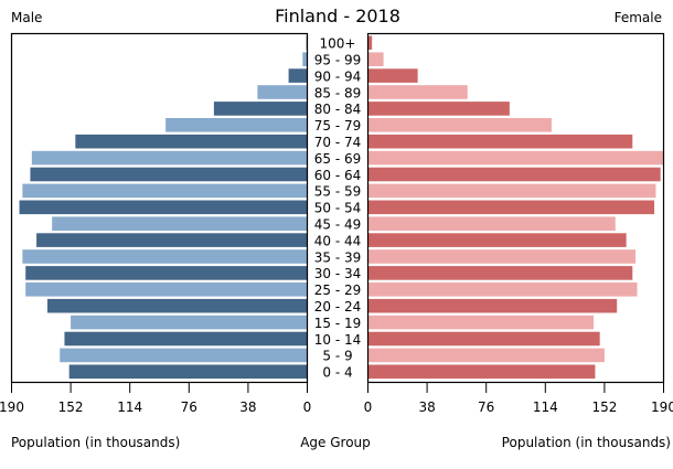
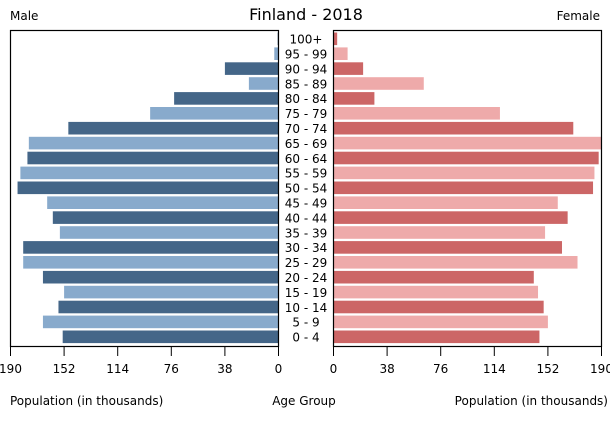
Male/90 - 94: 12 -> 38
Female/90 - 94: 32 -> 21
Male/85 - 89: 32 -> 21
Male/80 - 84: 60 -> 74
Female/80 - 84: 91 -> 29
Male/40 - 44: 174 -> 160
Male/35 - 39: 183 -> 155
Female/35 - 39: 172 -> 150
Female/30 - 34: 170 -> 162
Female/20 - 24: 160 -> 142
Male/5 - 9: 159 -> 167
